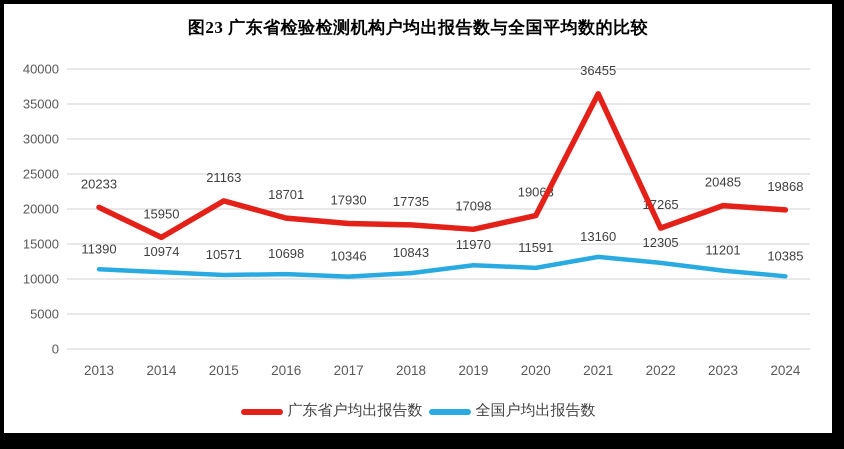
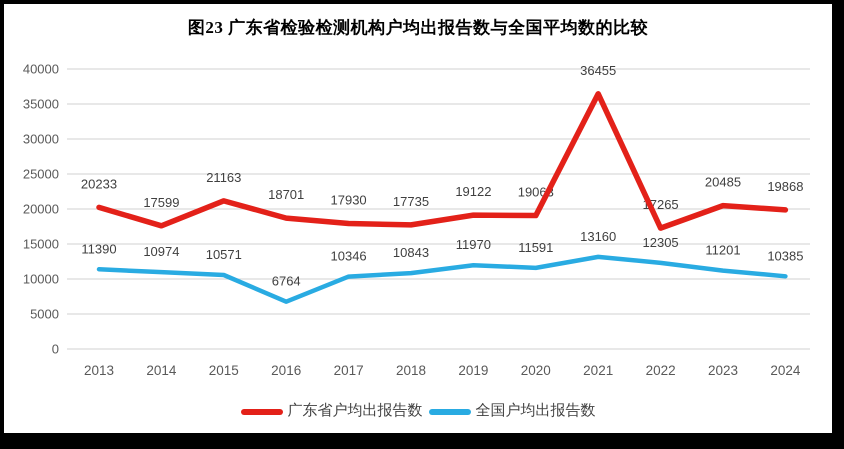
广东省户均出报告数/2014: 15950 -> 17599
全国户均出报告数/2016: 10698 -> 6764
广东省户均出报告数/2019: 17098 -> 19122
